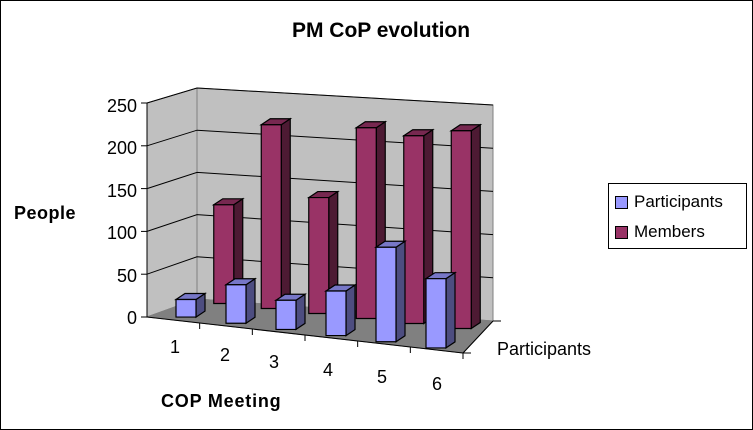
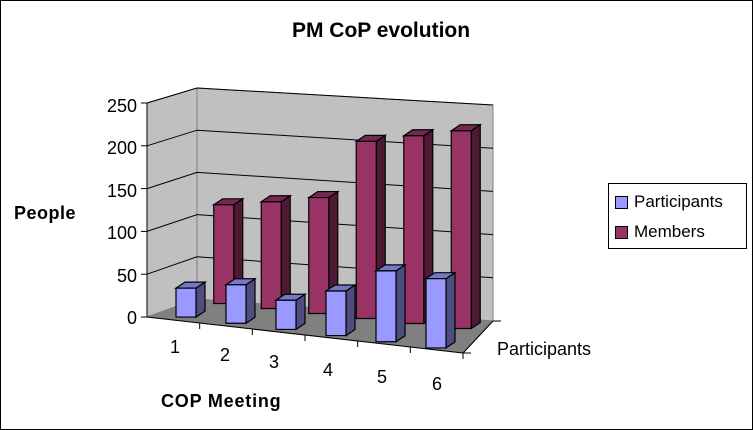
Participants/1: 20 -> 30
Members/2: 210 -> 120
Members/4: 210 -> 200
Participants/5: 100 -> 80
